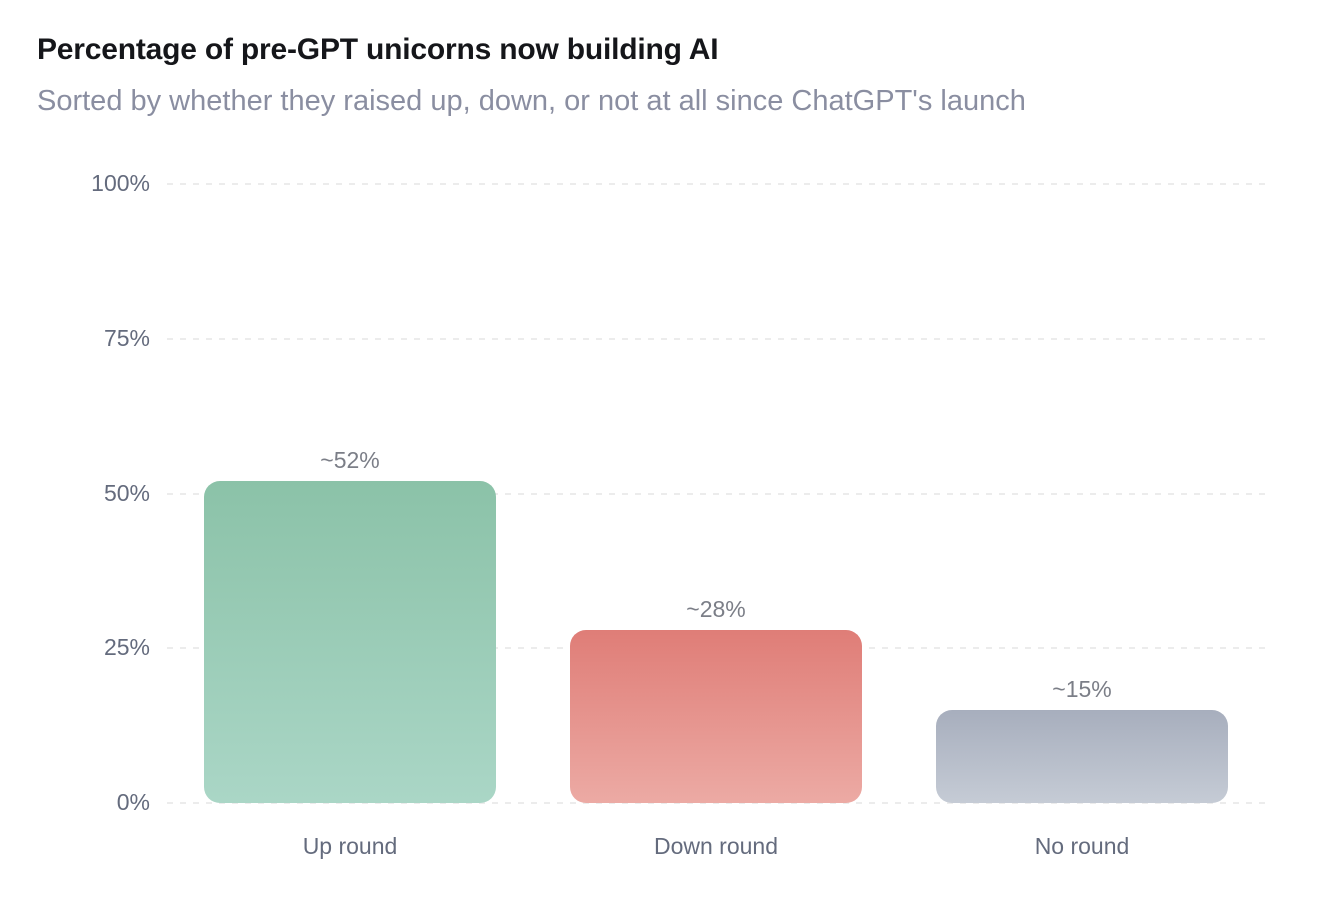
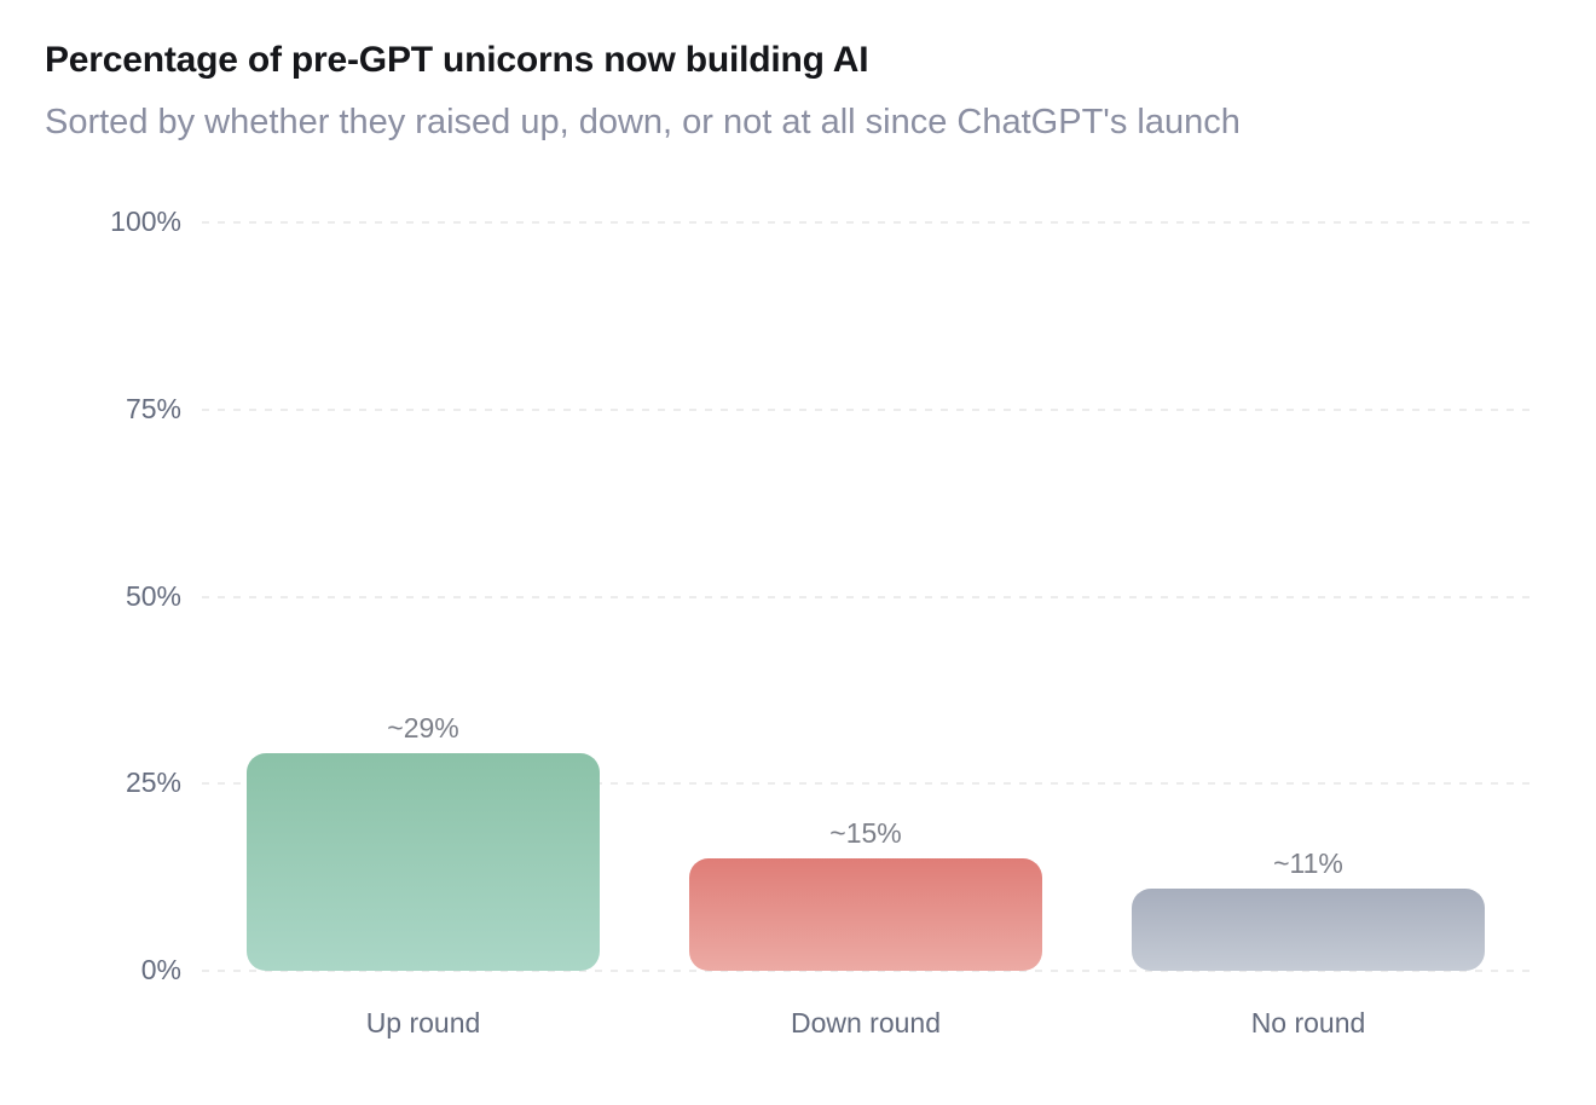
Up round: 52 -> 29
Down round: 28 -> 15
No round: 15 -> 11
